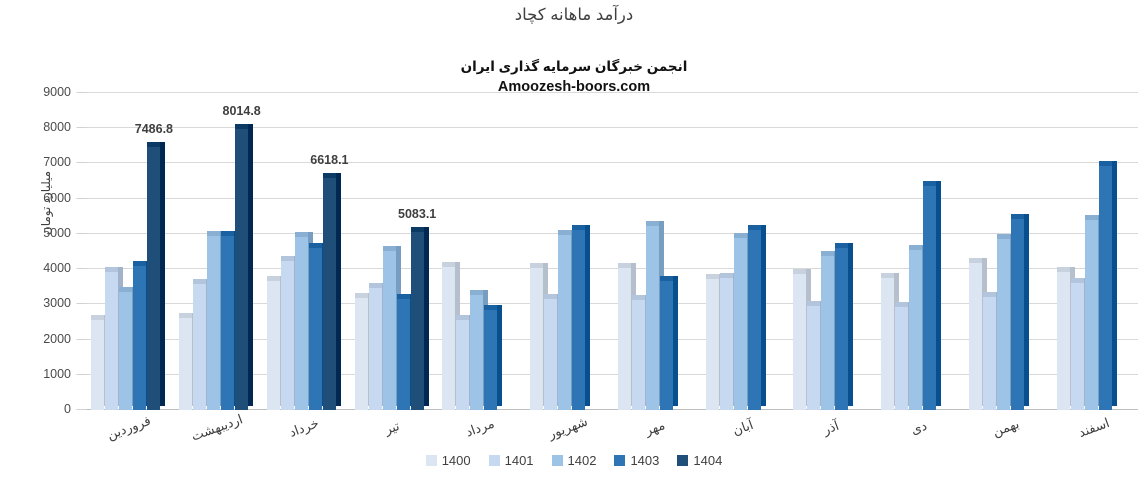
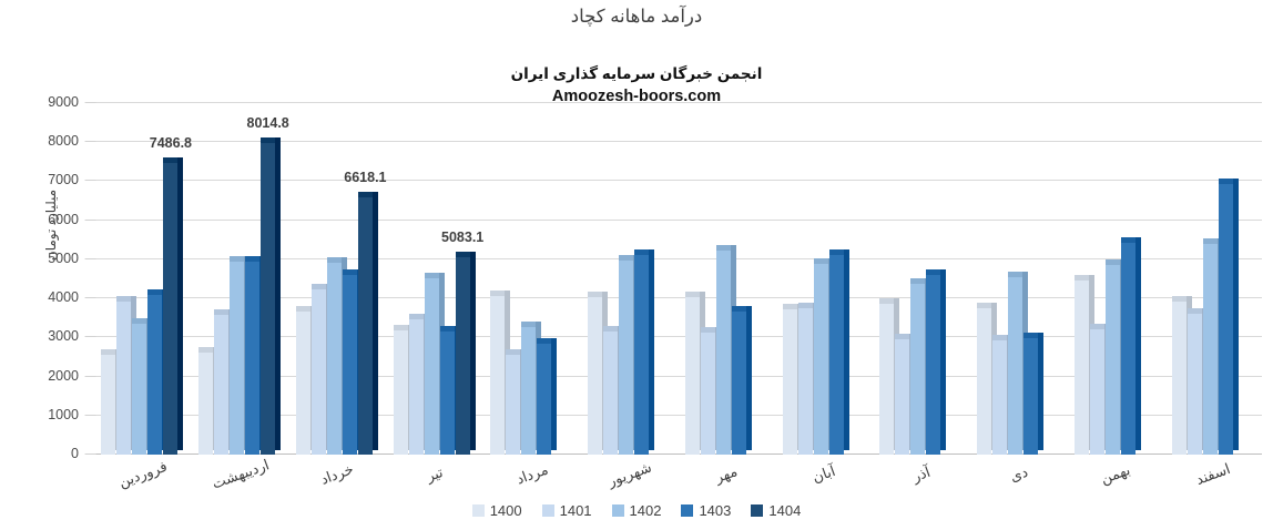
1403/دی: 6400 -> 3000
1400/بهمن: 4200 -> 4500
